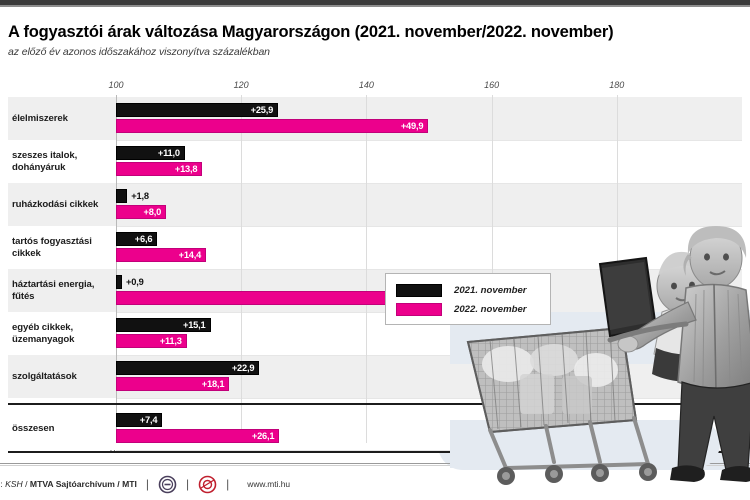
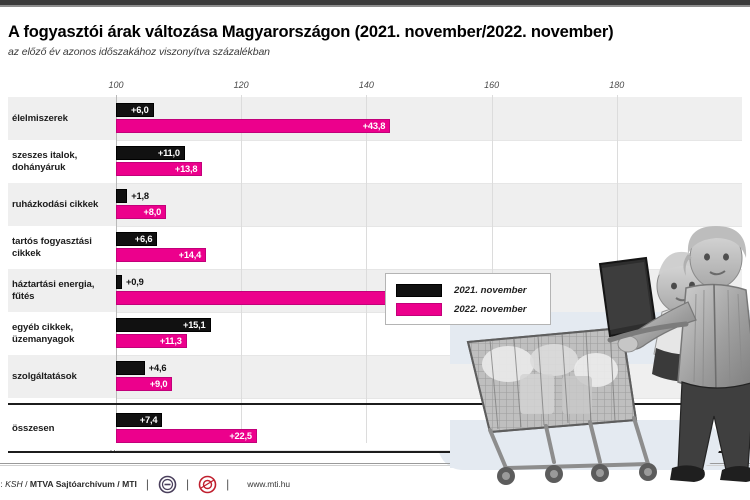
2021. november/élelmiszerek: +25,9 -> +6,0
2022. november/élelmiszerek: +49,9 -> +43,8
2021. november/szolgáltatások: +22,9 -> +4,6
2022. november/szolgáltatások: +18,1 -> +9,0
2022. november/összesen: +26,1 -> +22,5
